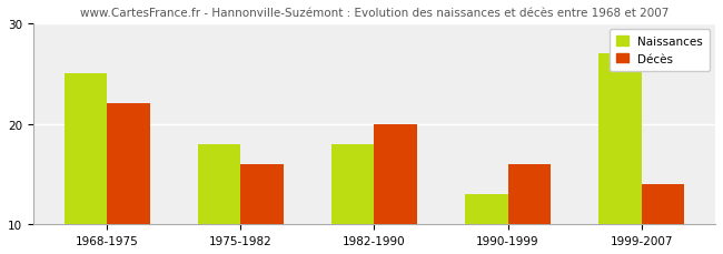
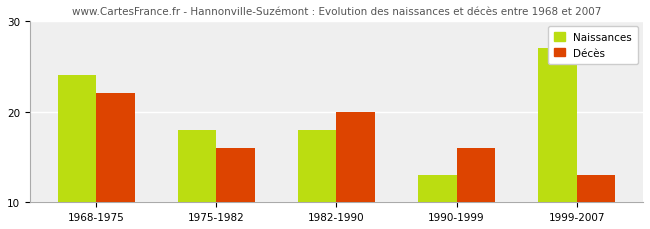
Naissances/1968-1975: 25 -> 24
Décès/1999-2007: 14 -> 13
